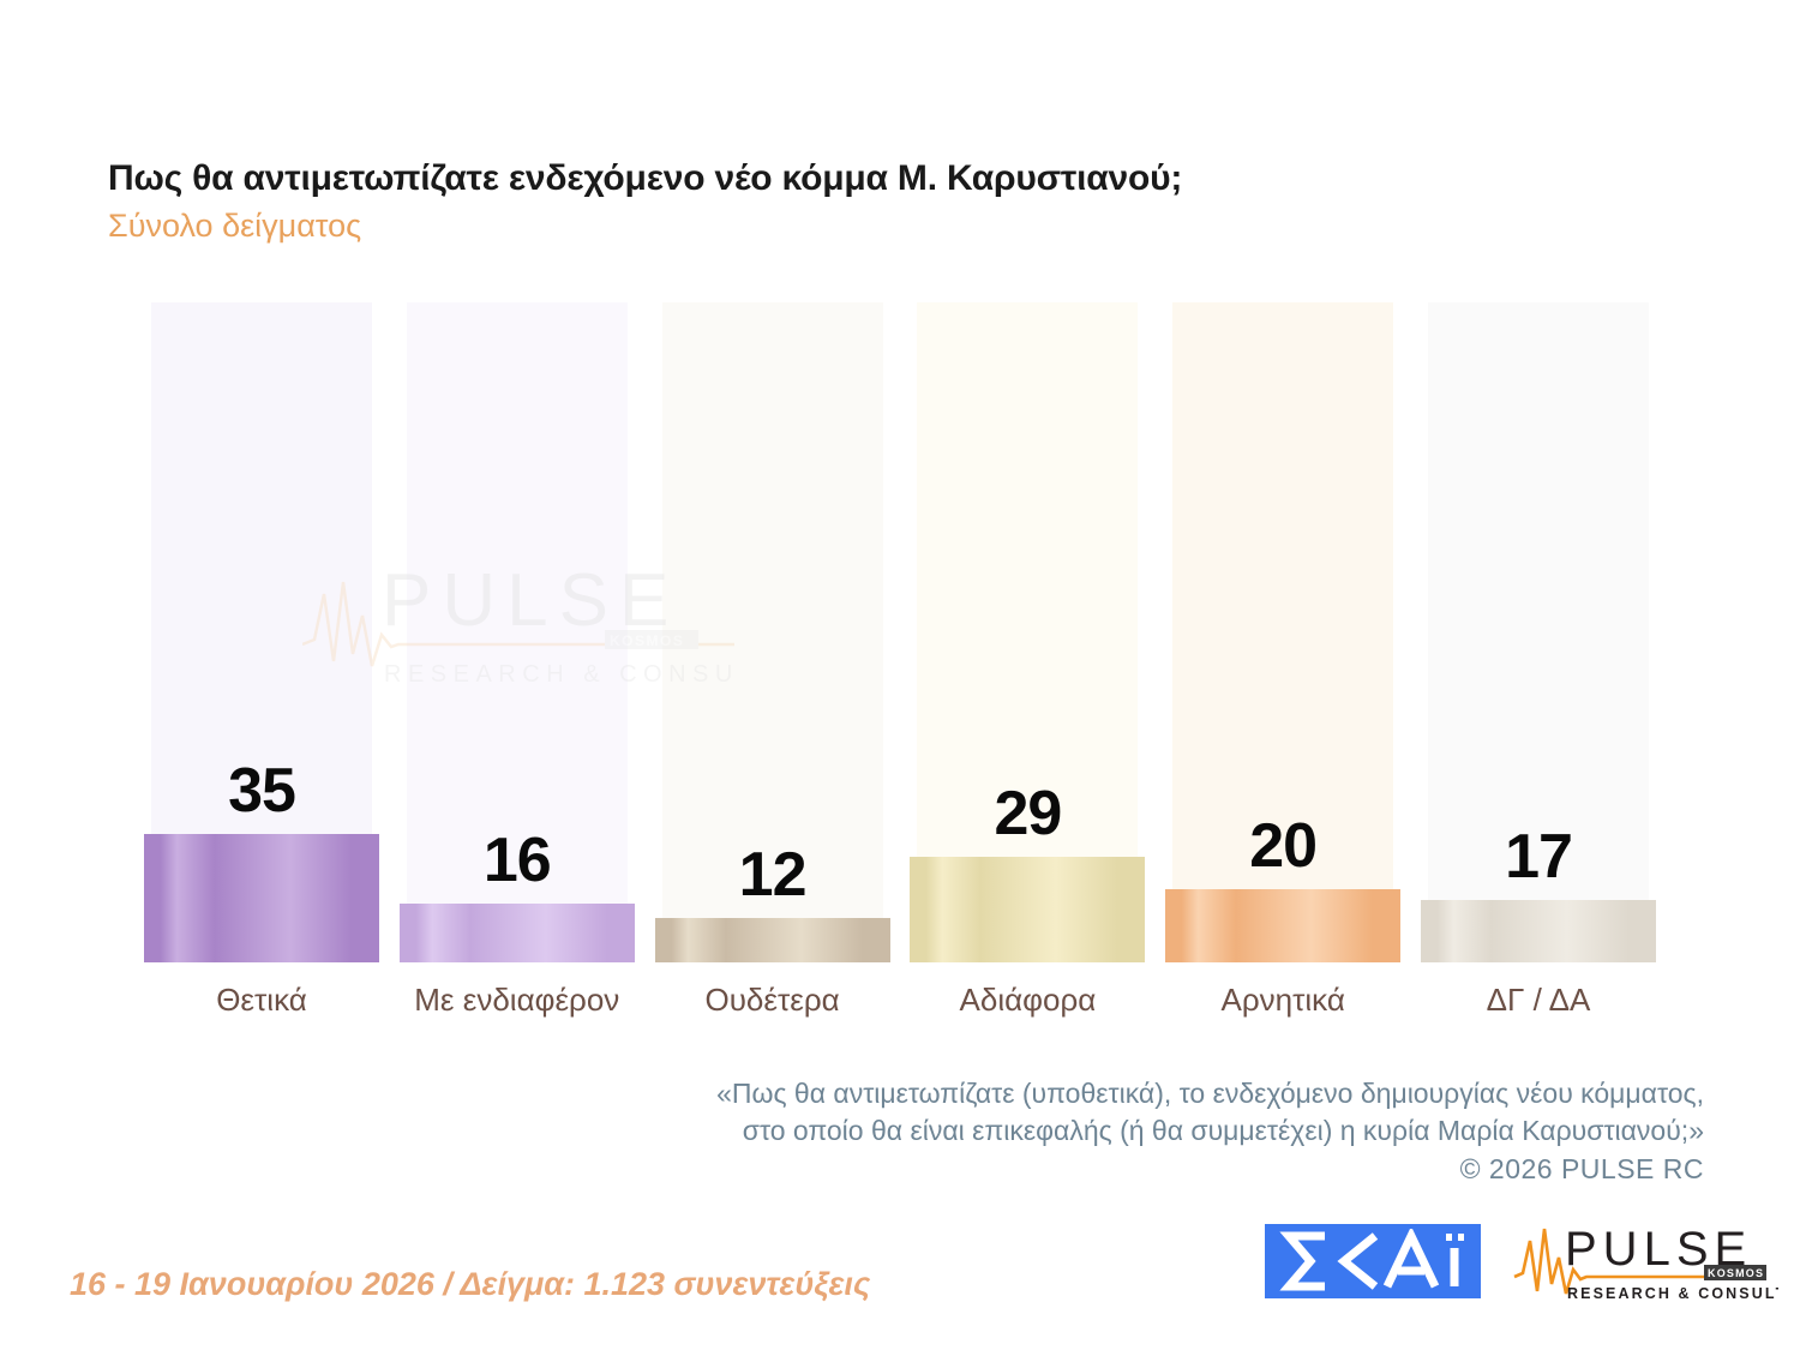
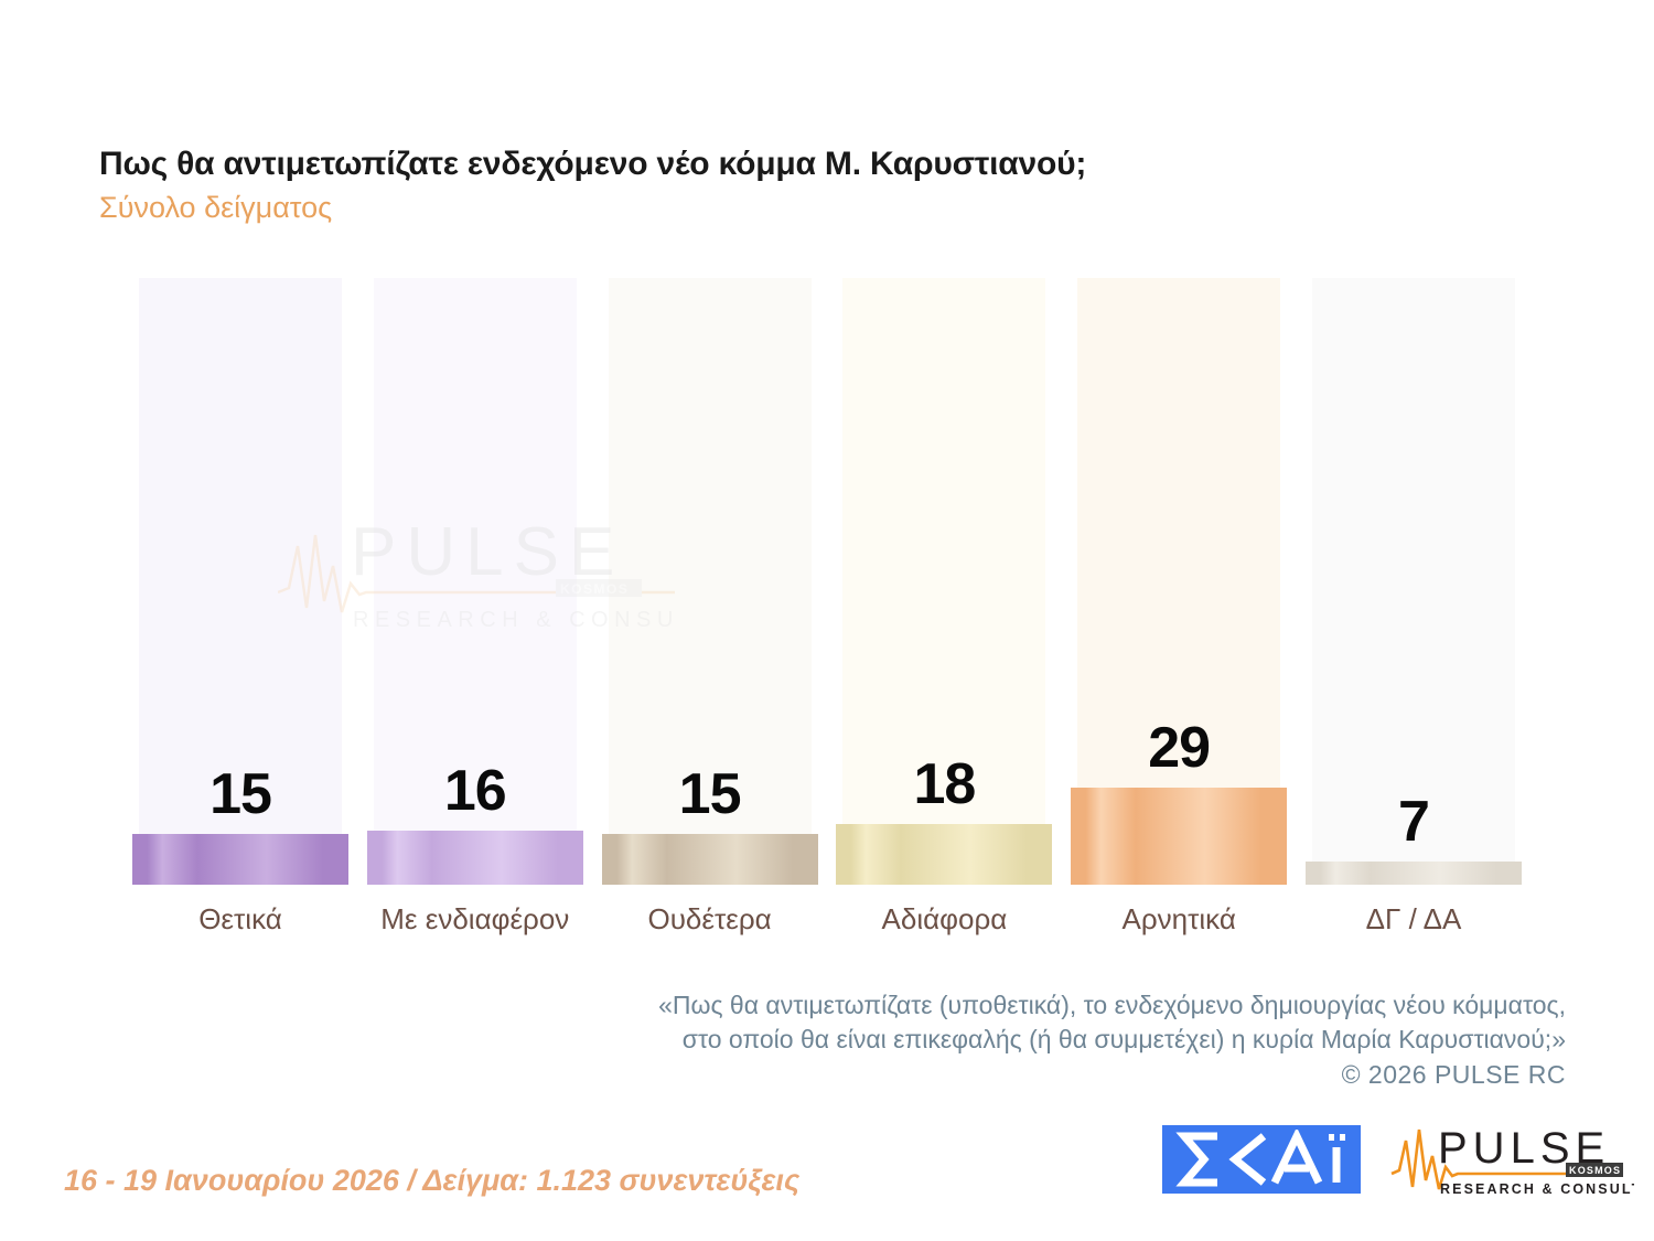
Θετικά: 35 -> 15
Ουδέτερα: 12 -> 15
Αδιάφορα: 29 -> 18
Αρνητικά: 20 -> 29
ΔΓ / ΔΑ: 17 -> 7
